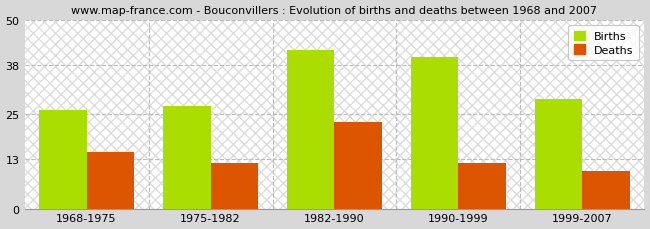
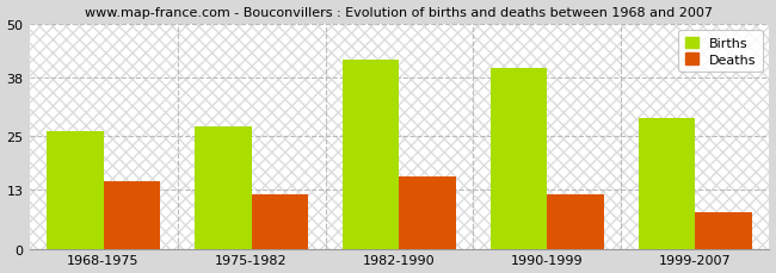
Deaths/1982-1990: 23 -> 16
Deaths/1999-2007: 10 -> 8
